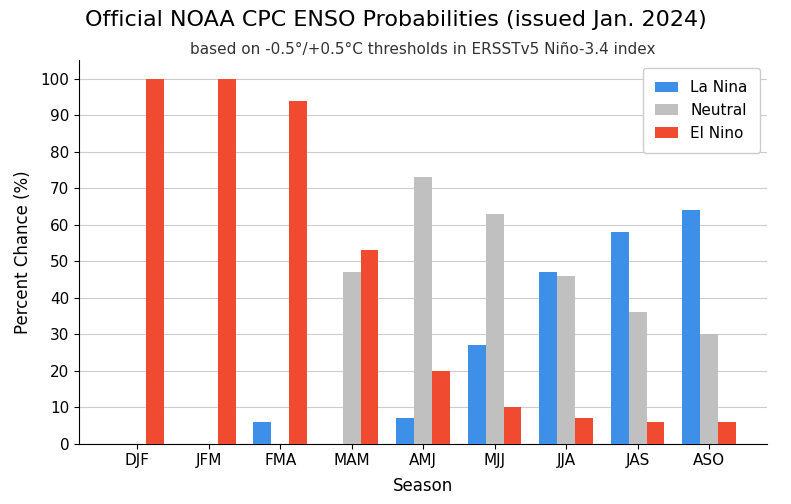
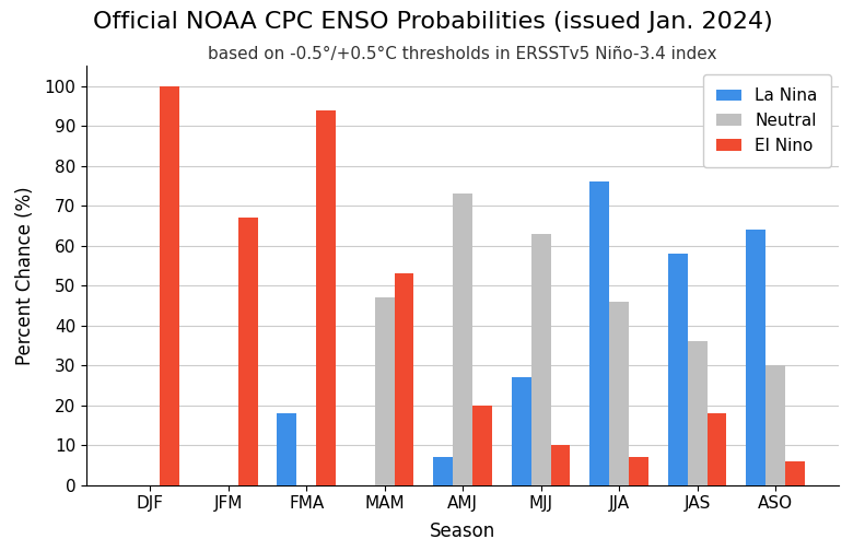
El Nino/JFM: 100 -> 67
La Nina/FMA: 6 -> 18
La Nina/JJA: 47 -> 76
El Nino/JAS: 6 -> 18
